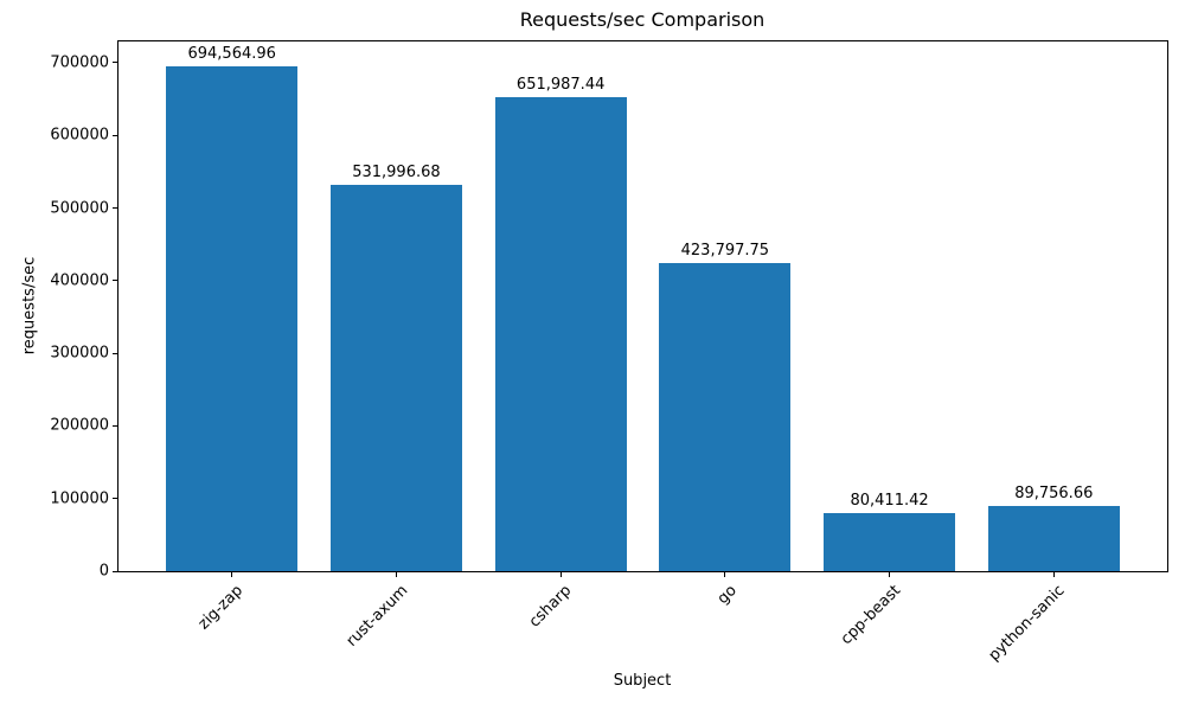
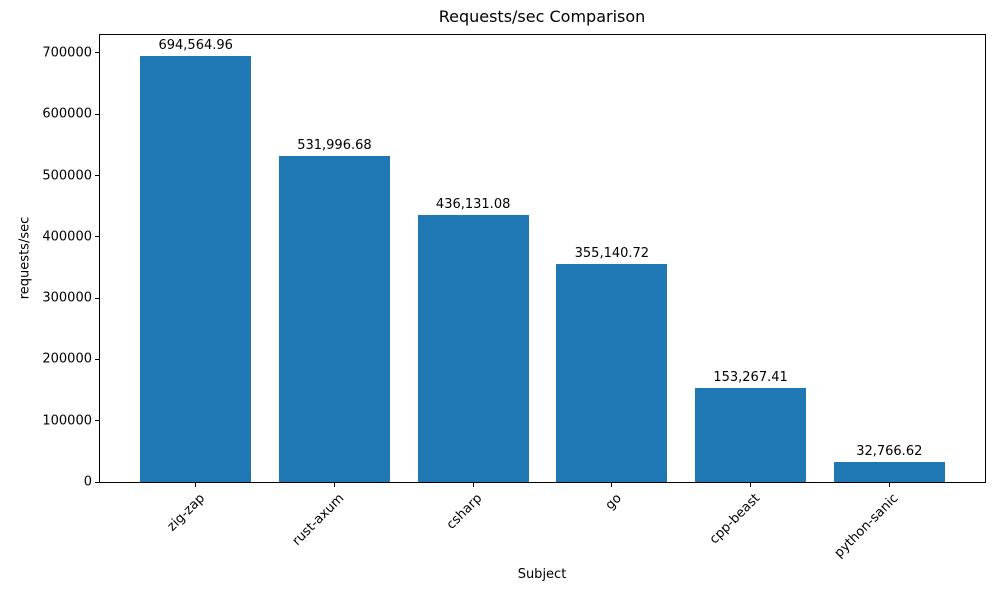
csharp: 651,987.44 -> 436,131.08
go: 423,797.75 -> 355,140.72
cpp-beast: 80,411.42 -> 153,267.41
python-sanic: 89,756.66 -> 32,766.62
